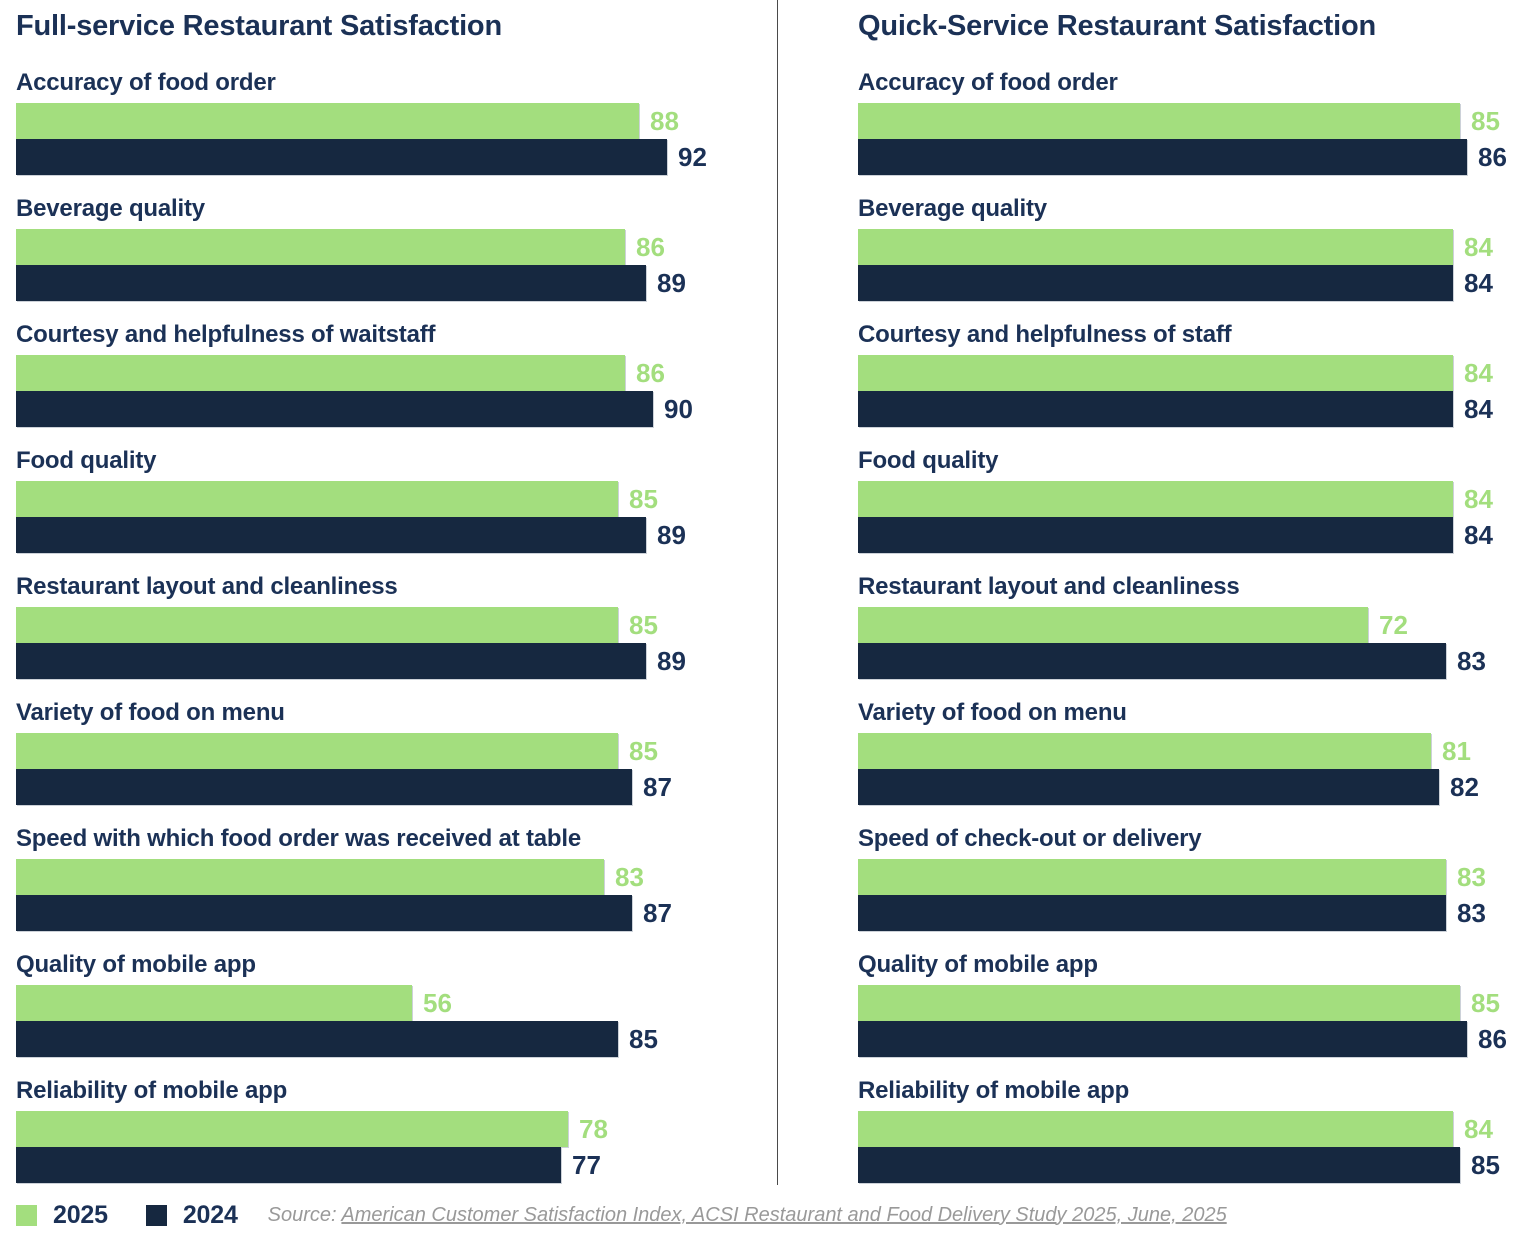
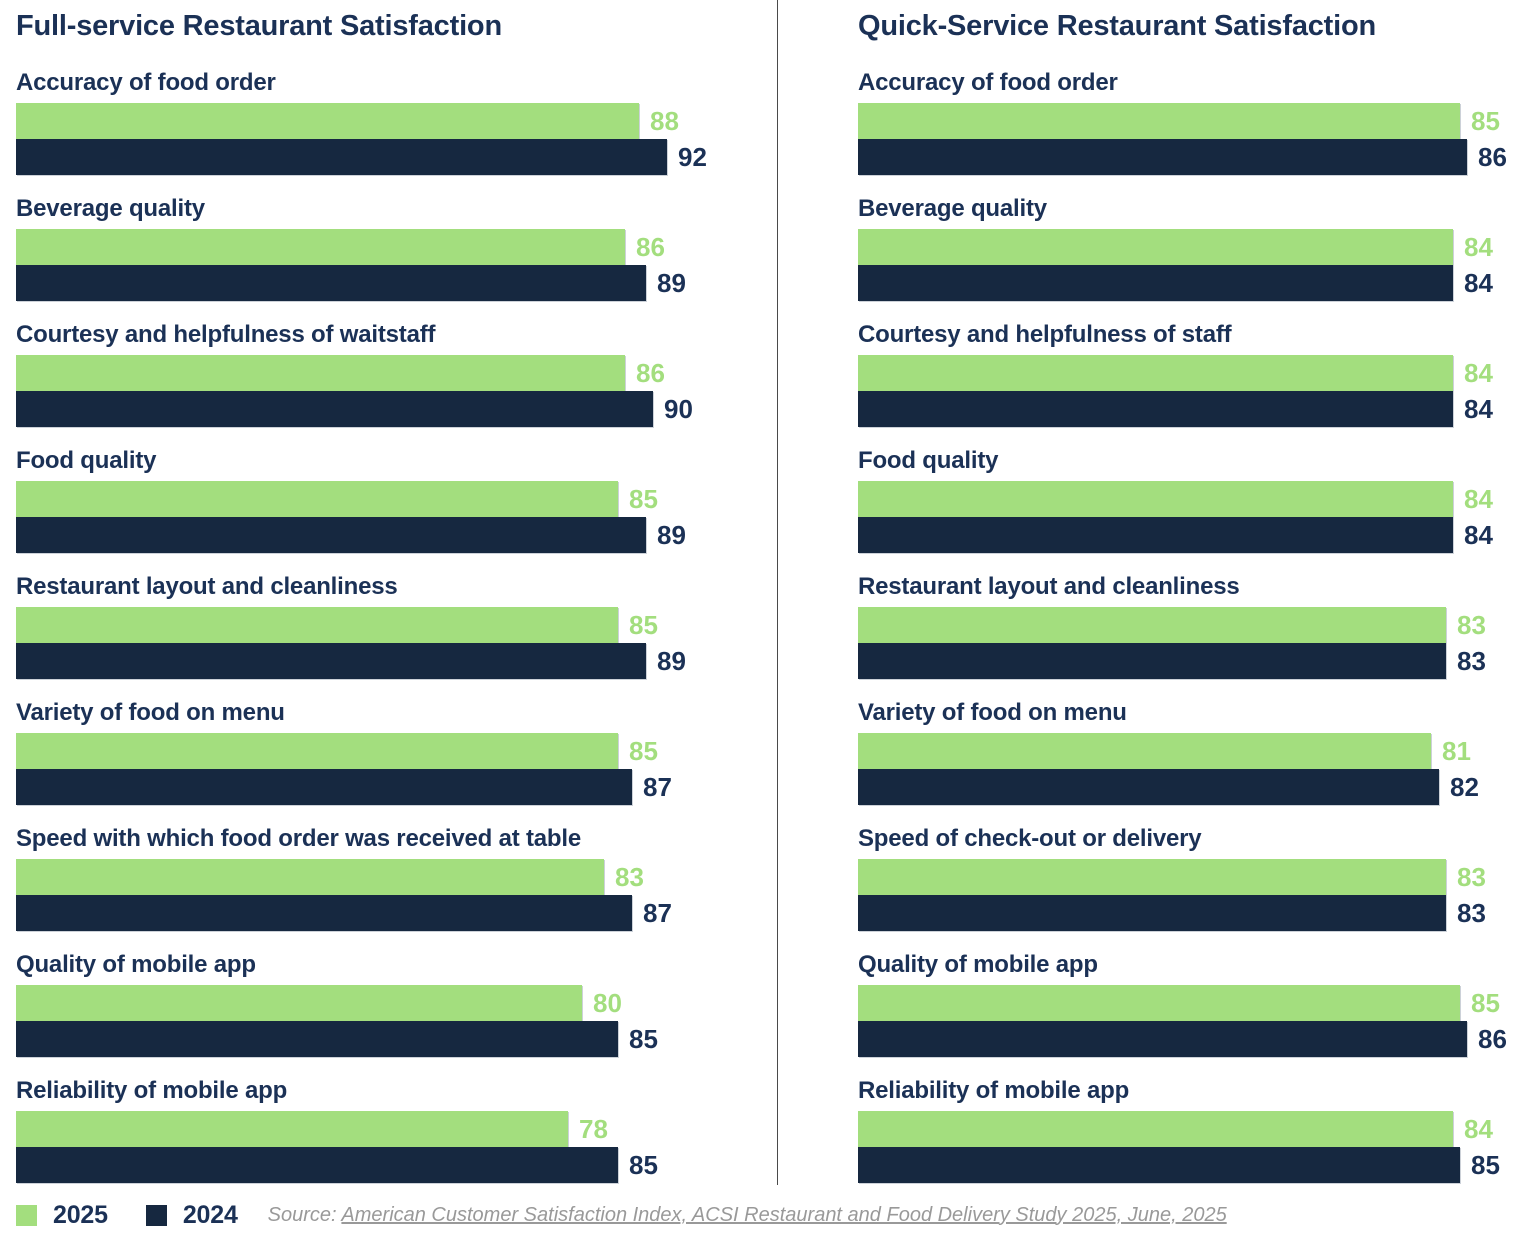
Full-service Restaurant Satisfaction/2025/Quality of mobile app: 56 -> 80
Full-service Restaurant Satisfaction/2024/Reliability of mobile app: 77 -> 85
Quick-Service Restaurant Satisfaction/2025/Restaurant layout and cleanliness: 72 -> 83
